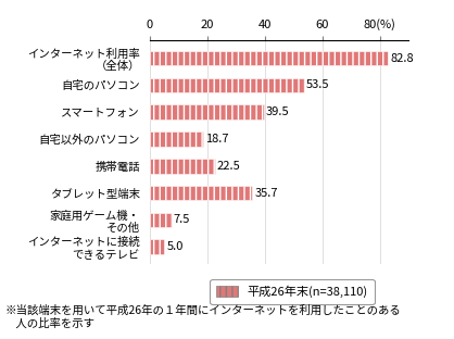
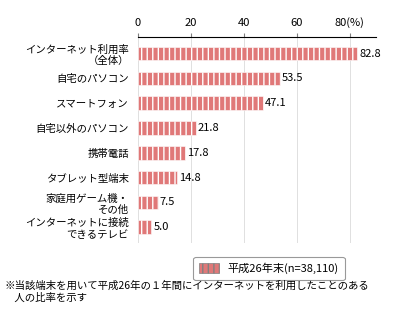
スマートフォン: 39.5 -> 47.1
自宅以外のパソコン: 18.7 -> 21.8
携帯電話: 22.5 -> 17.8
タブレット型端末: 35.7 -> 14.8
